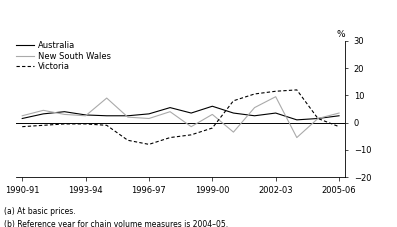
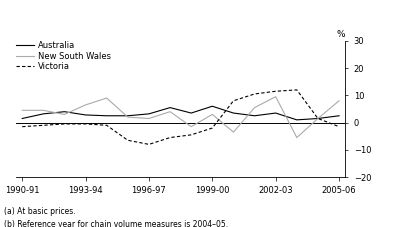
New South Wales/1990-91: 2.5 -> 4.5
New South Wales/1993-94: 2.5 -> 6.5
New South Wales/2005-06: 3.5 -> 8.0
